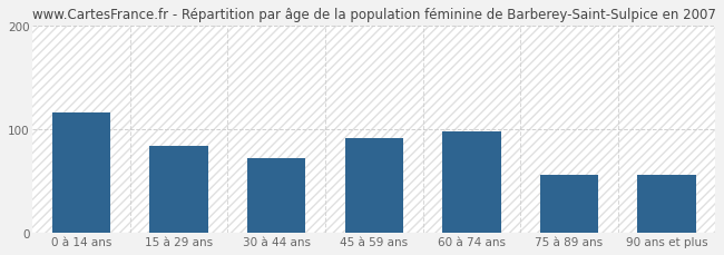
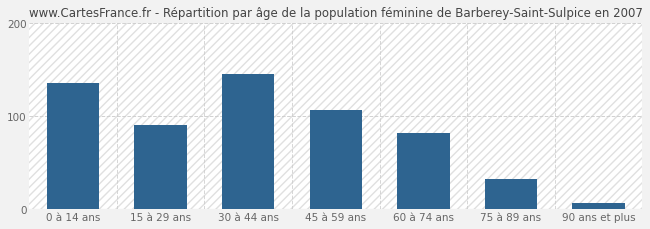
0 à 14 ans: 116 -> 135
15 à 29 ans: 84 -> 90
30 à 44 ans: 72 -> 145
45 à 59 ans: 92 -> 107
60 à 74 ans: 98 -> 82
75 à 89 ans: 56 -> 33
90 ans et plus: 56 -> 7
